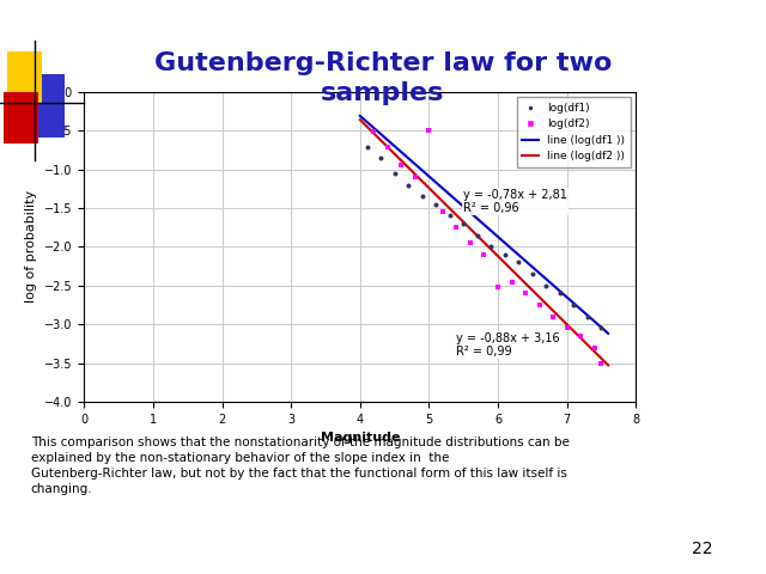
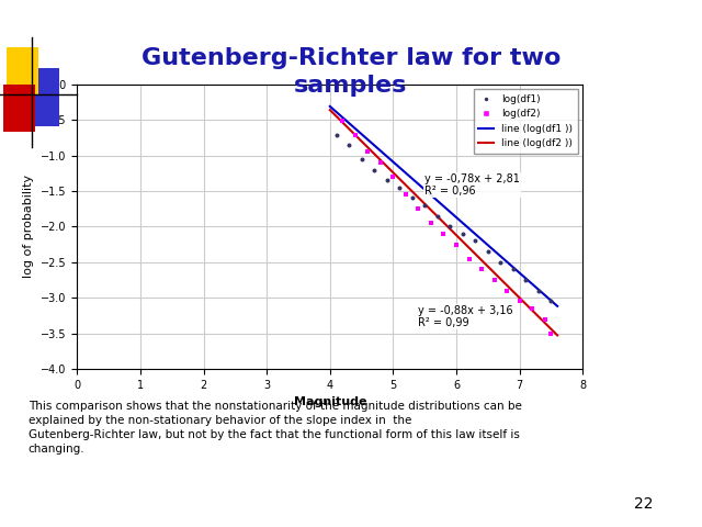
log(df2)/5: -0.50 -> -1.30
log(df2)/6: -2.52 -> -2.25
